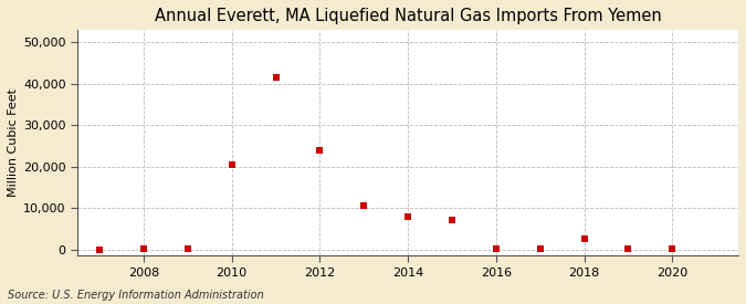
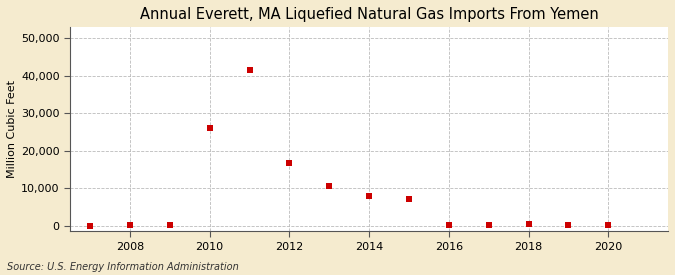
2010: 20,500 -> 26,000
2012: 24,000 -> 16,700
2018: 2,500 -> 500
